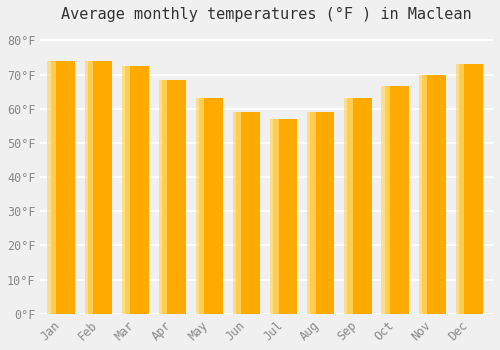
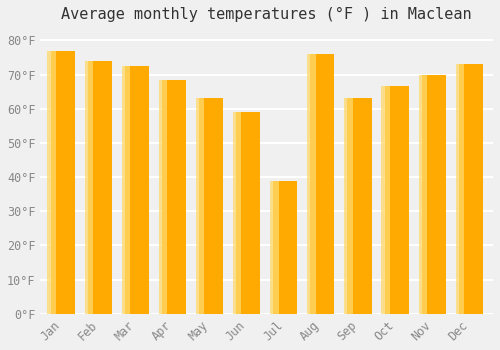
Jan: 74.0°F -> 77.0°F
Jul: 57.0°F -> 39.0°F
Aug: 59.0°F -> 76.0°F
